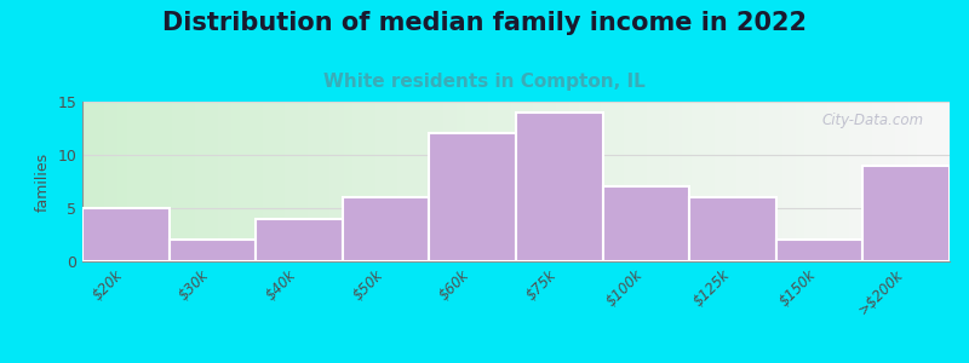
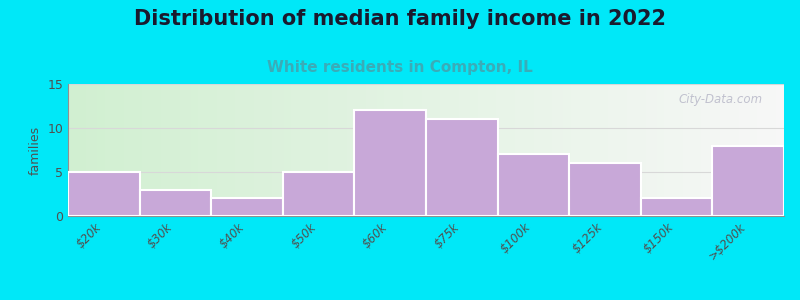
$30k: 2 -> 3
$40k: 4 -> 2
$50k: 6 -> 5
$75k: 14 -> 11
>$200k: 9 -> 8
